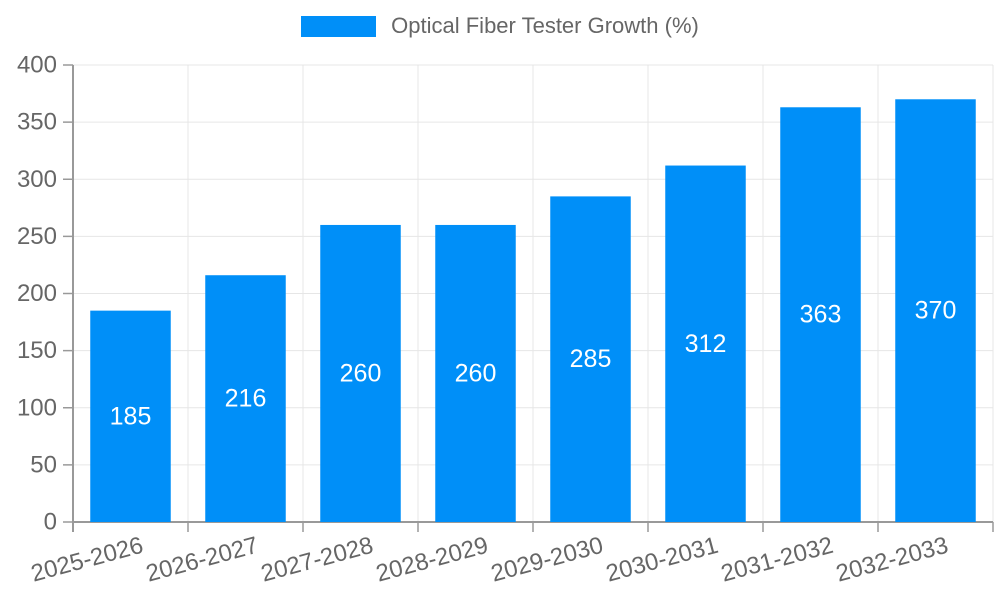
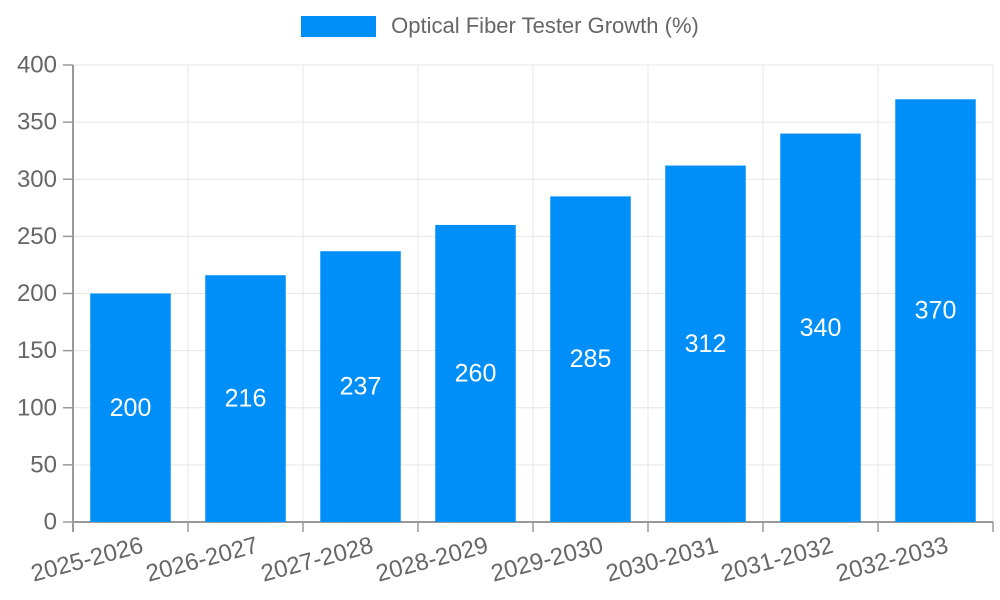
2025-2026: 185 -> 200
2027-2028: 260 -> 237
2031-2032: 363 -> 340
